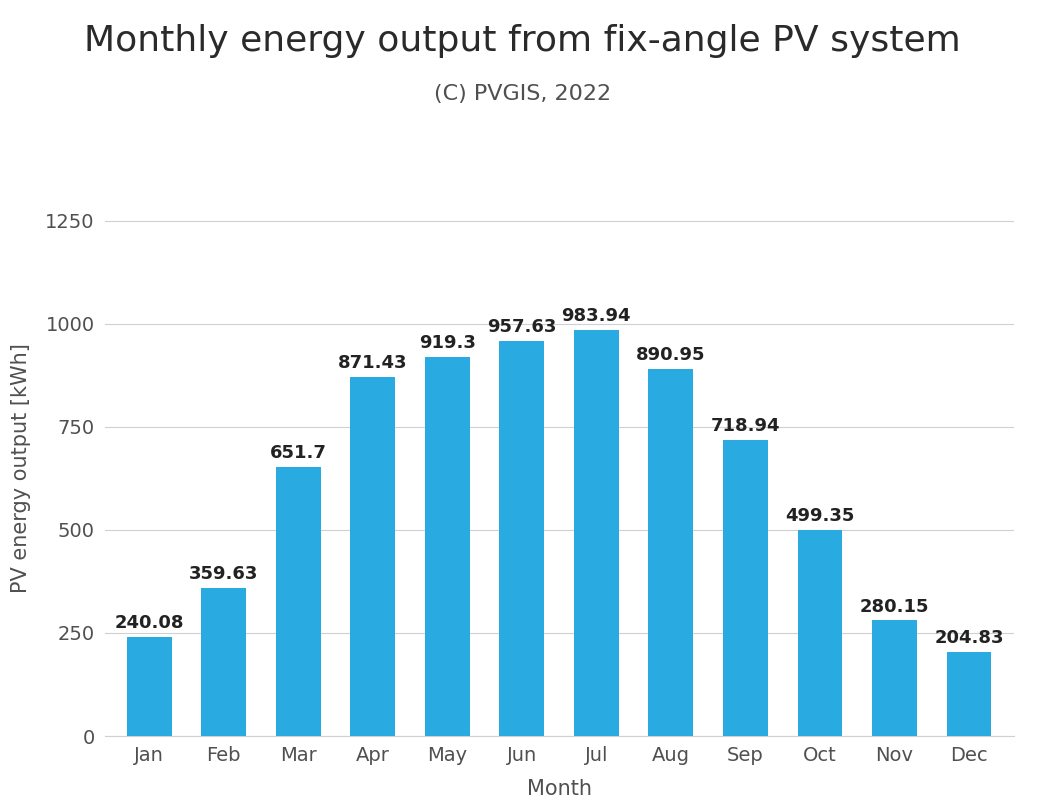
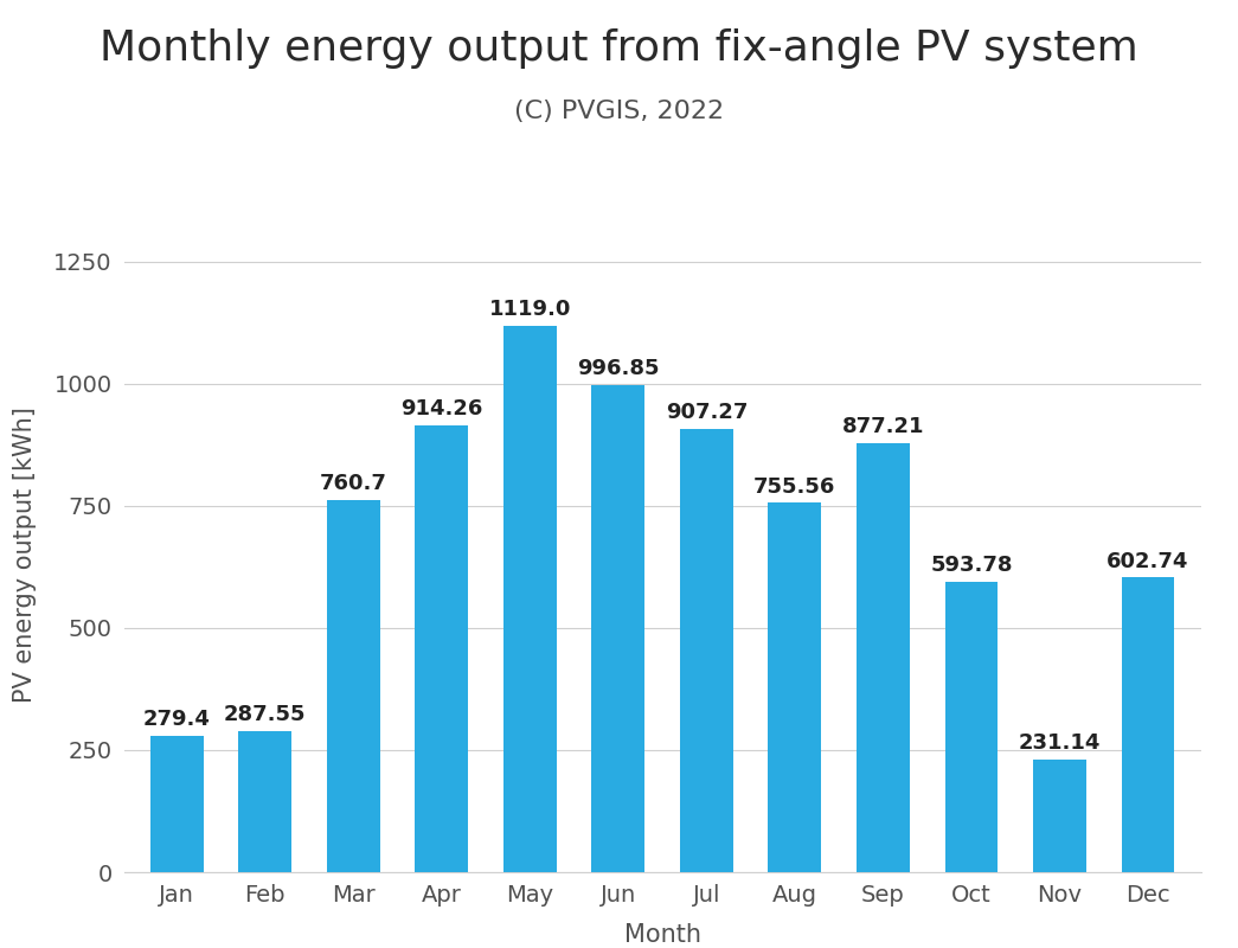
Jan: 240.08 -> 279.4
Feb: 359.63 -> 287.55
Mar: 651.7 -> 760.7
Apr: 871.43 -> 914.26
May: 919.3 -> 1119.0
Jun: 957.63 -> 996.85
Jul: 983.94 -> 907.27
Aug: 890.95 -> 755.56
Sep: 718.94 -> 877.21
Oct: 499.35 -> 593.78
Nov: 280.15 -> 231.14
Dec: 204.83 -> 602.74
